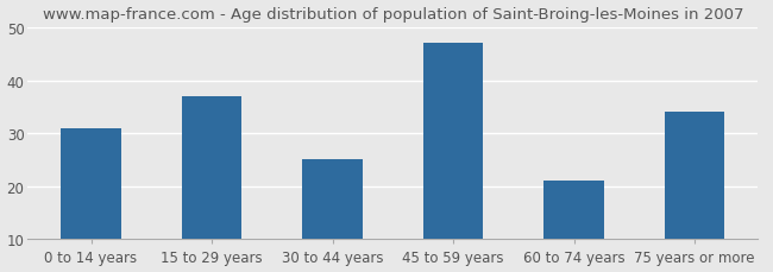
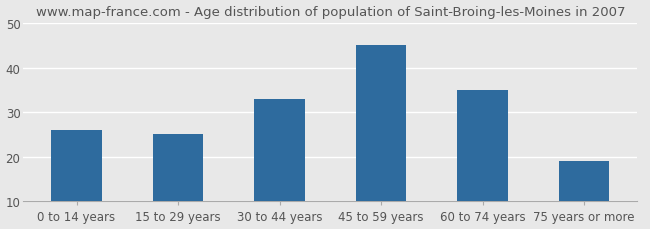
0 to 14 years: 31 -> 26
15 to 29 years: 37 -> 25
30 to 44 years: 25 -> 33
45 to 59 years: 47 -> 45
60 to 74 years: 21 -> 35
75 years or more: 34 -> 19
